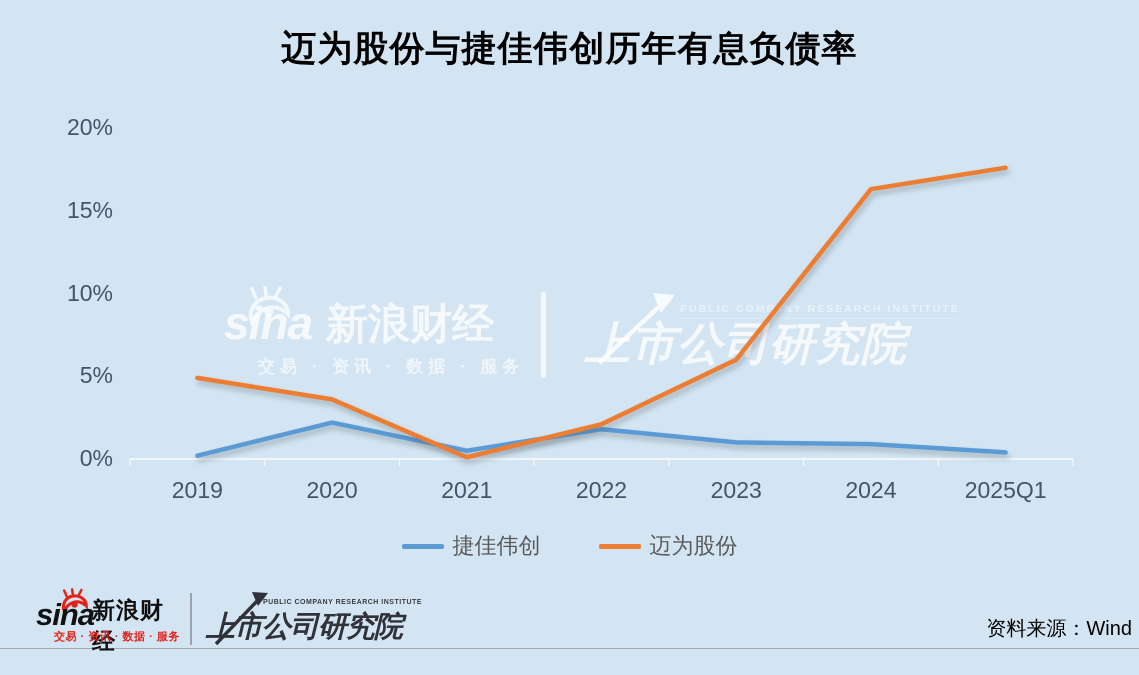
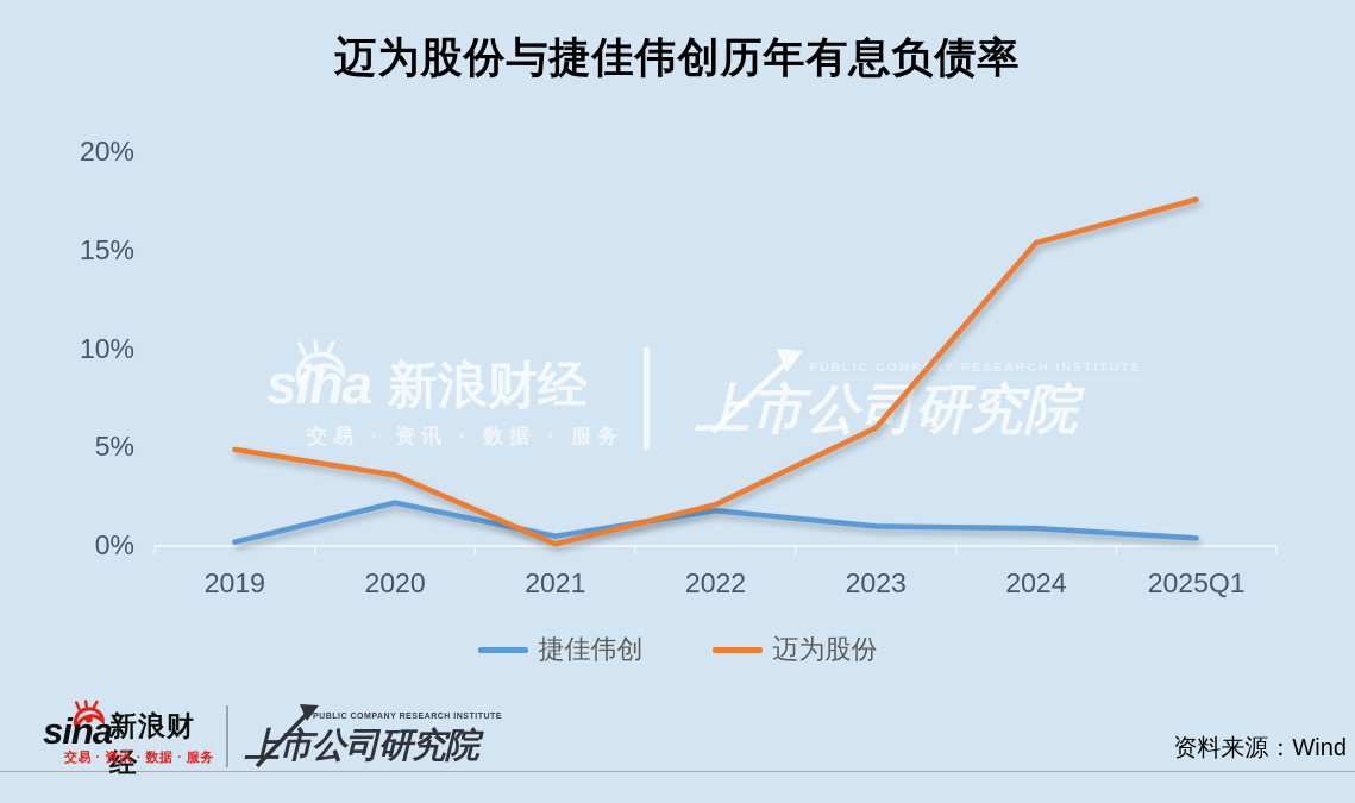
迈为股份/2024: 16.3% -> 15.4%
